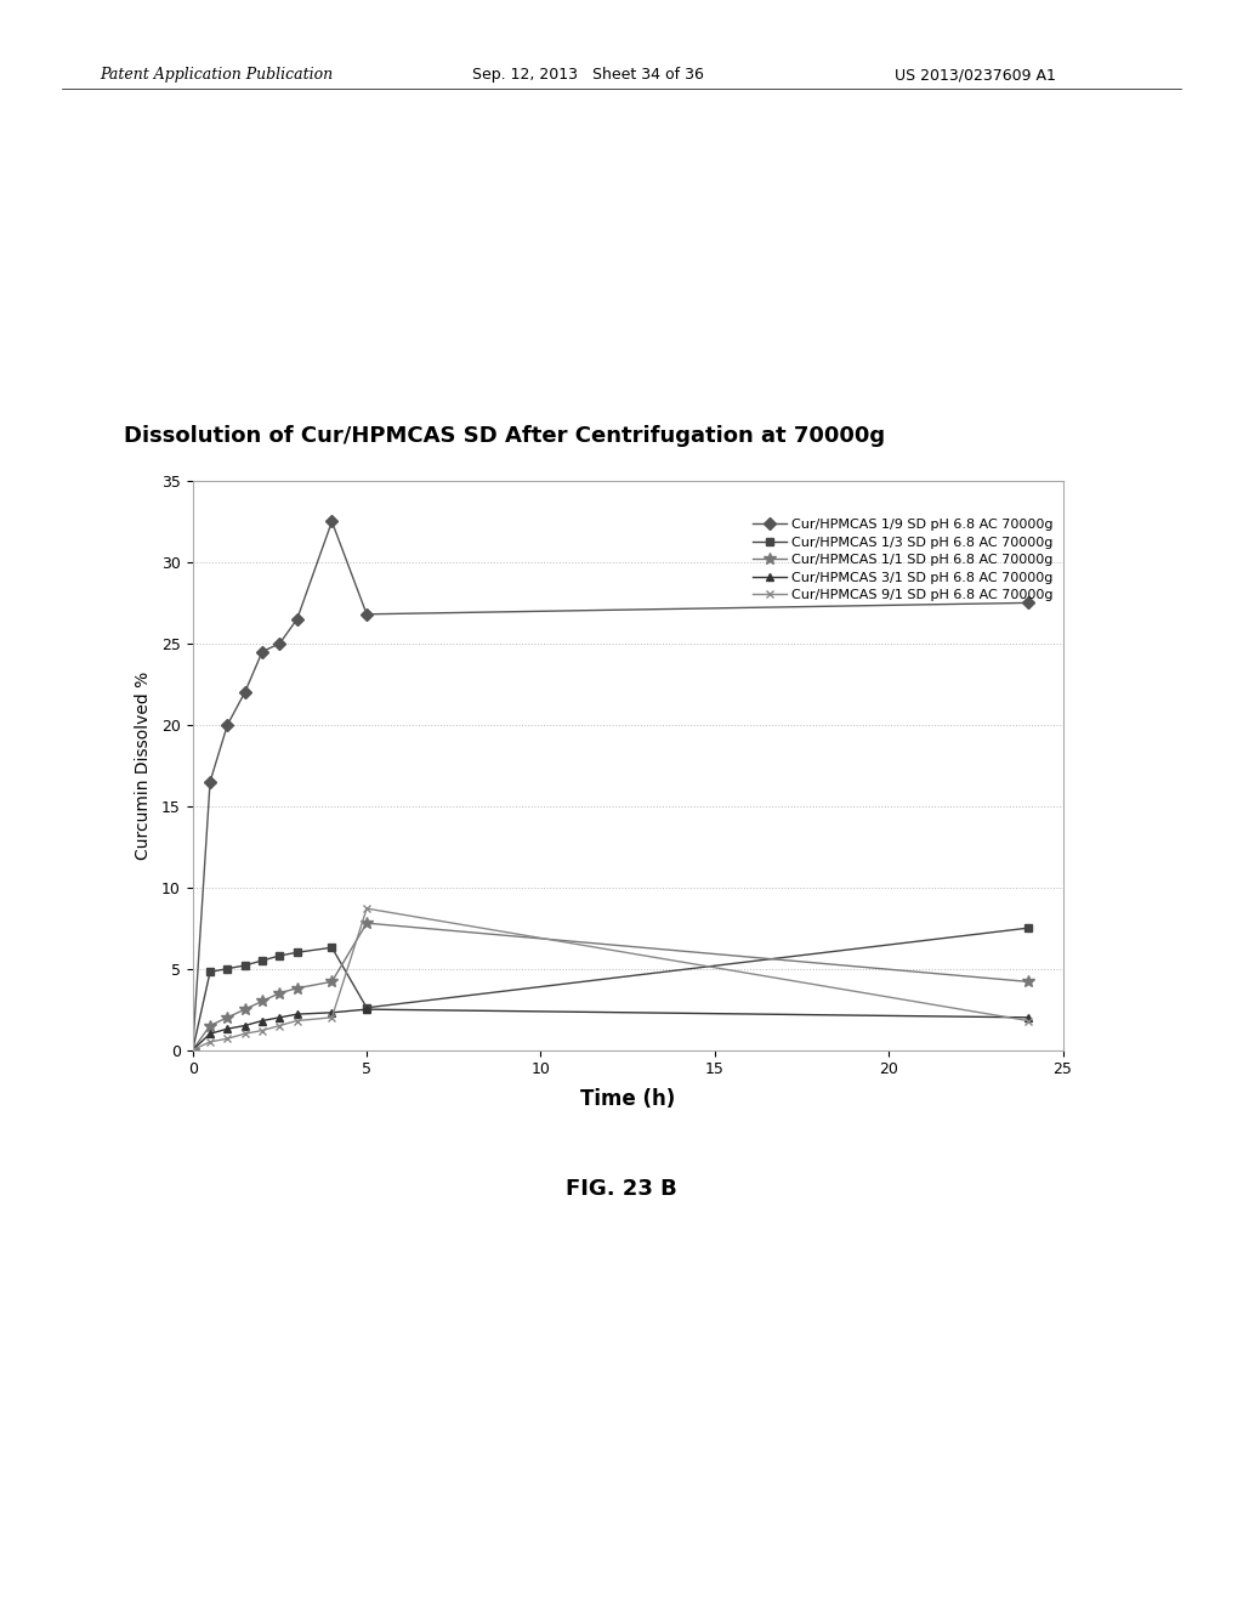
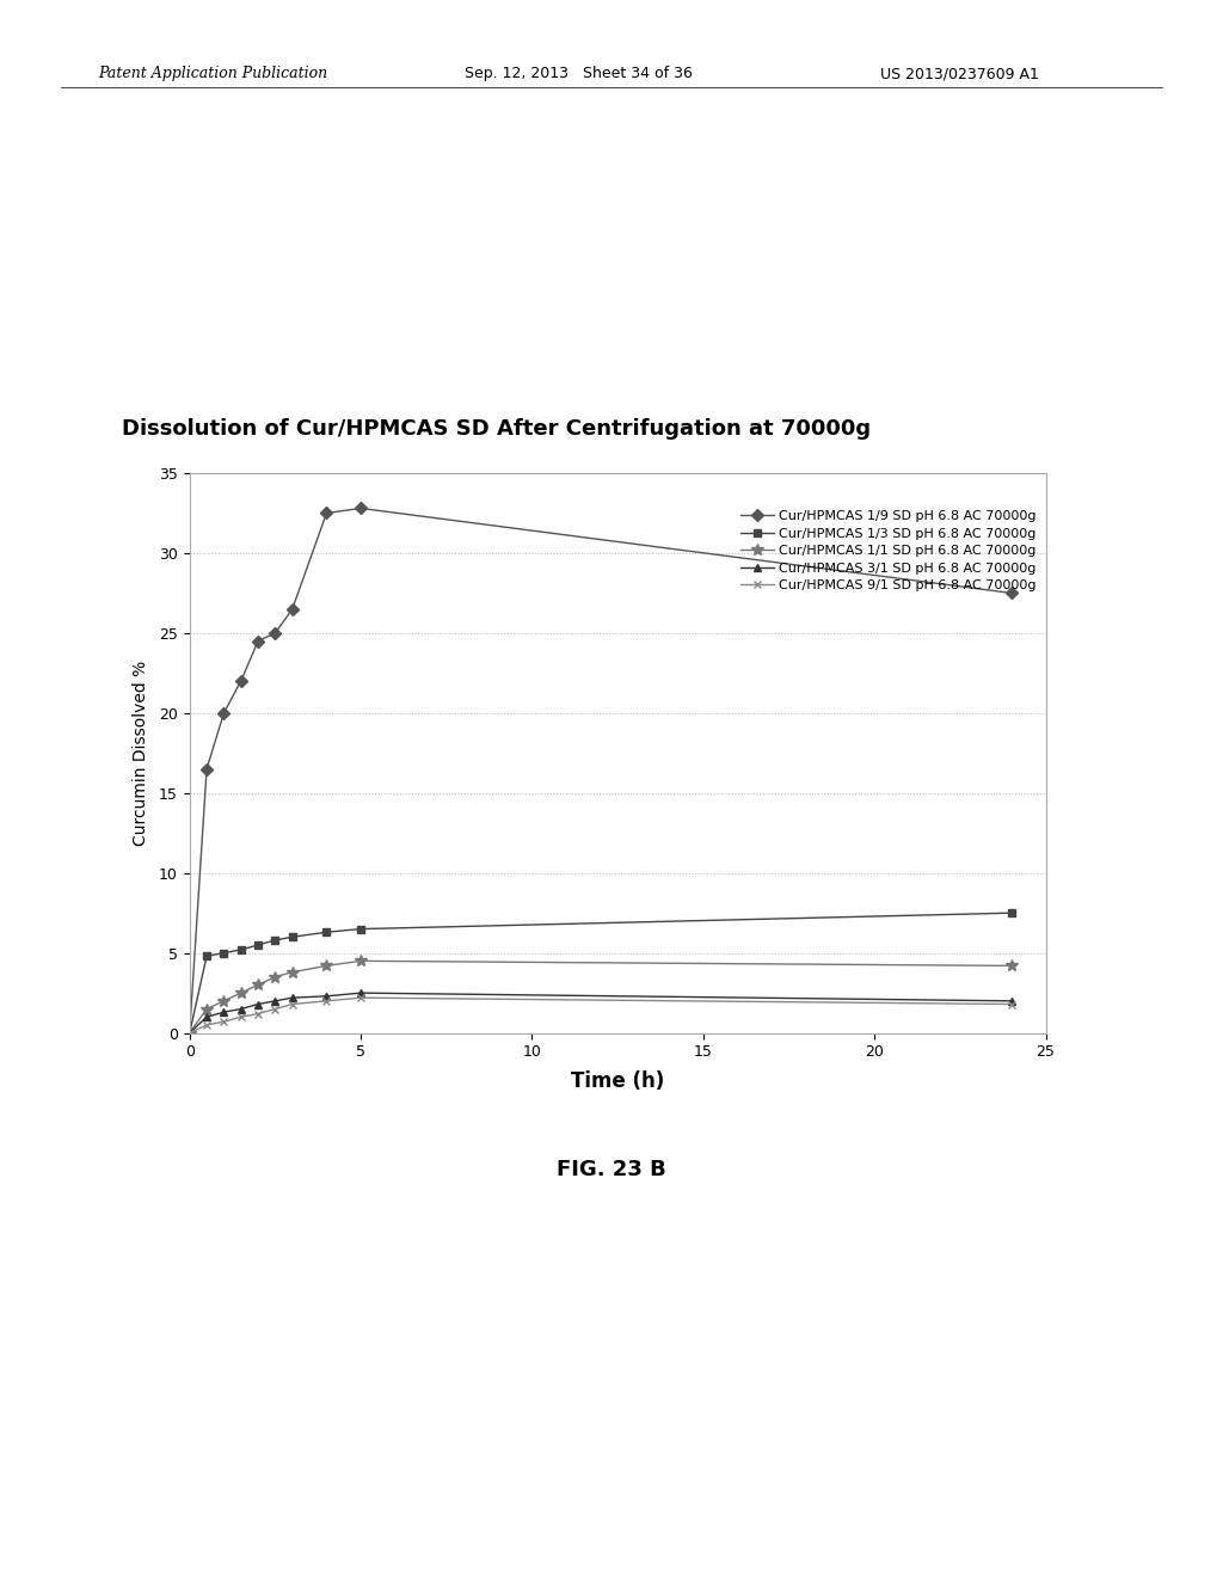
Cur/HPMCAS 1/9 SD pH 6.8 AC 70000g/5: 26.8 -> 32.8
Cur/HPMCAS 1/3 SD pH 6.8 AC 70000g/5: 2.6 -> 6.5
Cur/HPMCAS 1/1 SD pH 6.8 AC 70000g/5: 7.8 -> 4.5
Cur/HPMCAS 9/1 SD pH 6.8 AC 70000g/5: 8.7 -> 2.2
